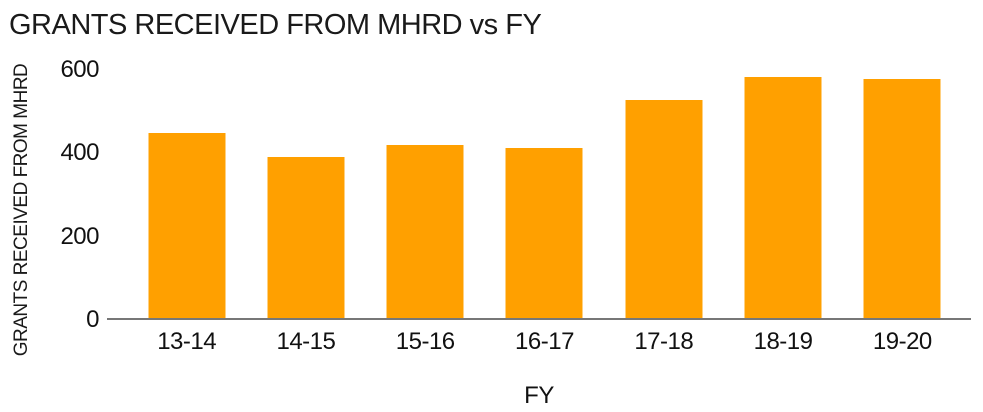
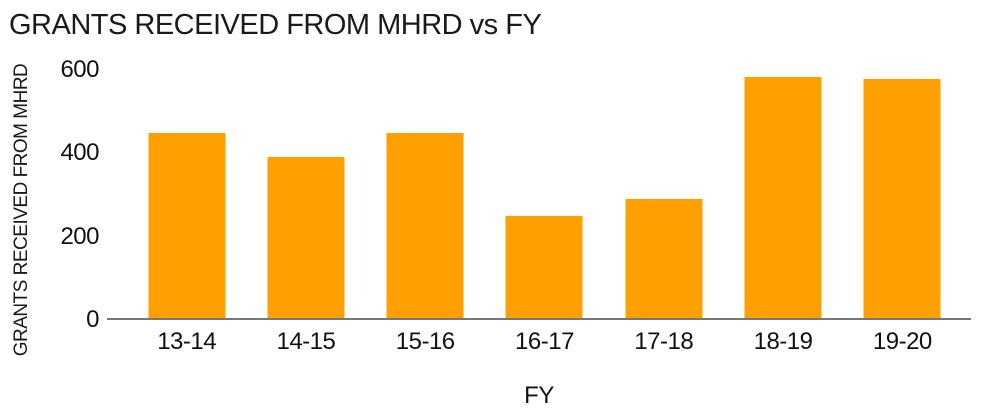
15-16: 420 -> 450
16-17: 410 -> 250
17-18: 530 -> 290
